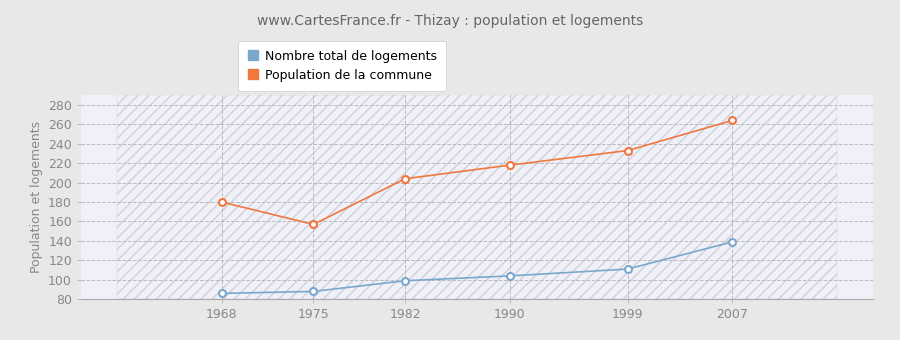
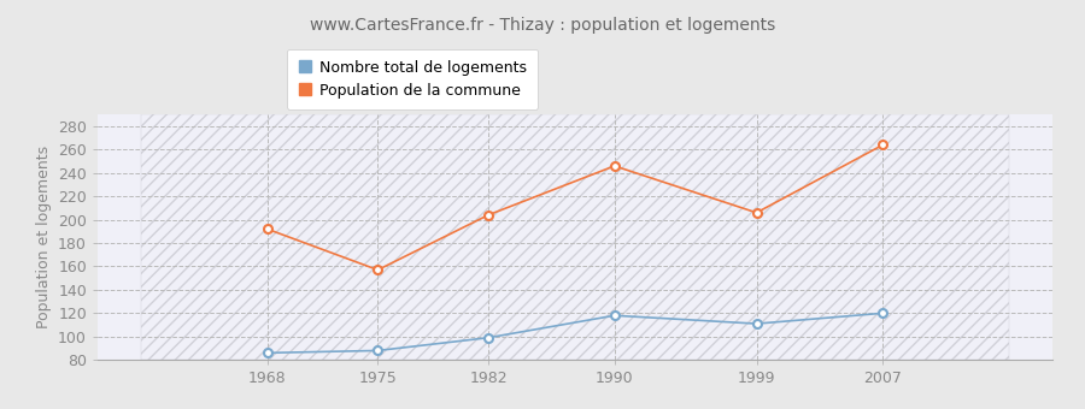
Population de la commune/1968: 180 -> 192
Nombre total de logements/1990: 104 -> 118
Population de la commune/1990: 218 -> 246
Population de la commune/1999: 233 -> 206
Nombre total de logements/2007: 139 -> 120
